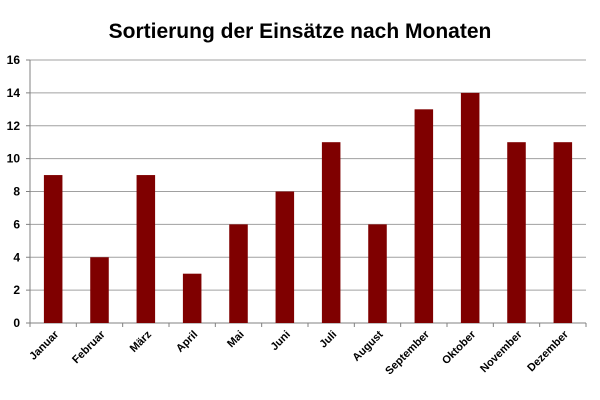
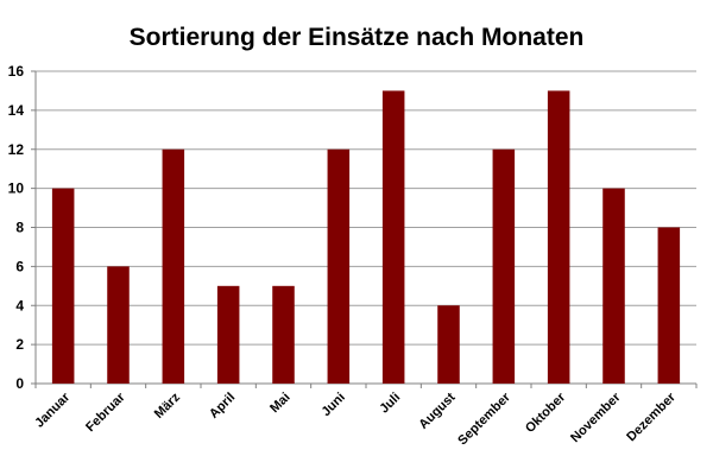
Januar: 9 -> 10
Februar: 4 -> 6
März: 9 -> 12
April: 3 -> 5
Mai: 6 -> 5
Juni: 8 -> 12
Juli: 11 -> 15
August: 6 -> 4
September: 13 -> 12
Oktober: 14 -> 15
November: 11 -> 10
Dezember: 11 -> 8
